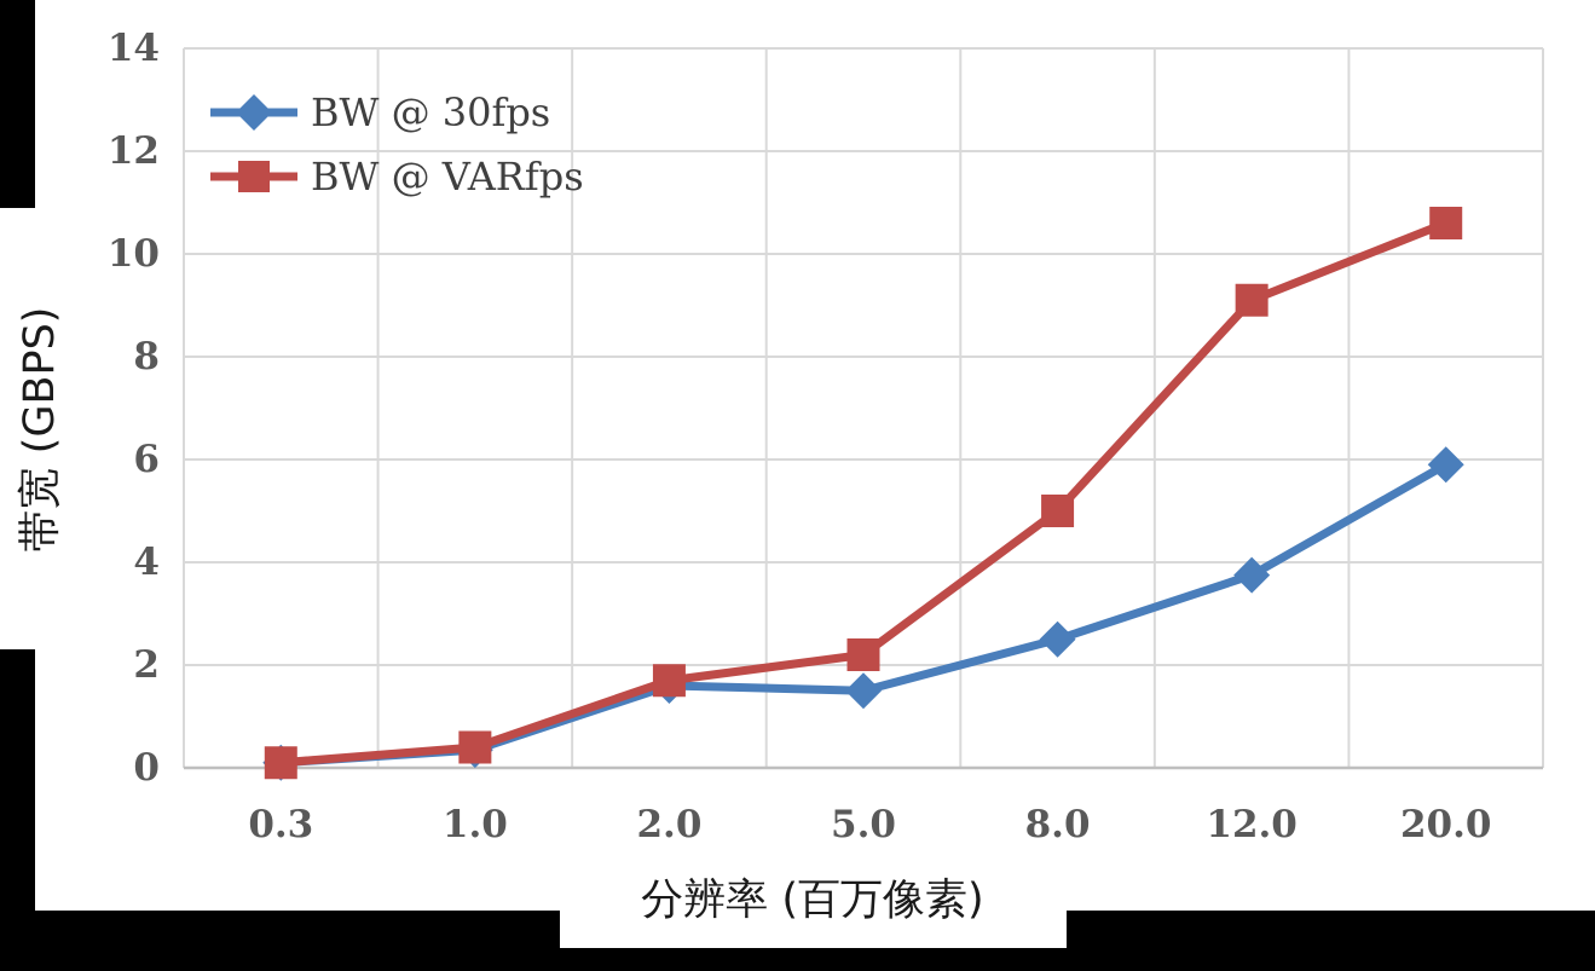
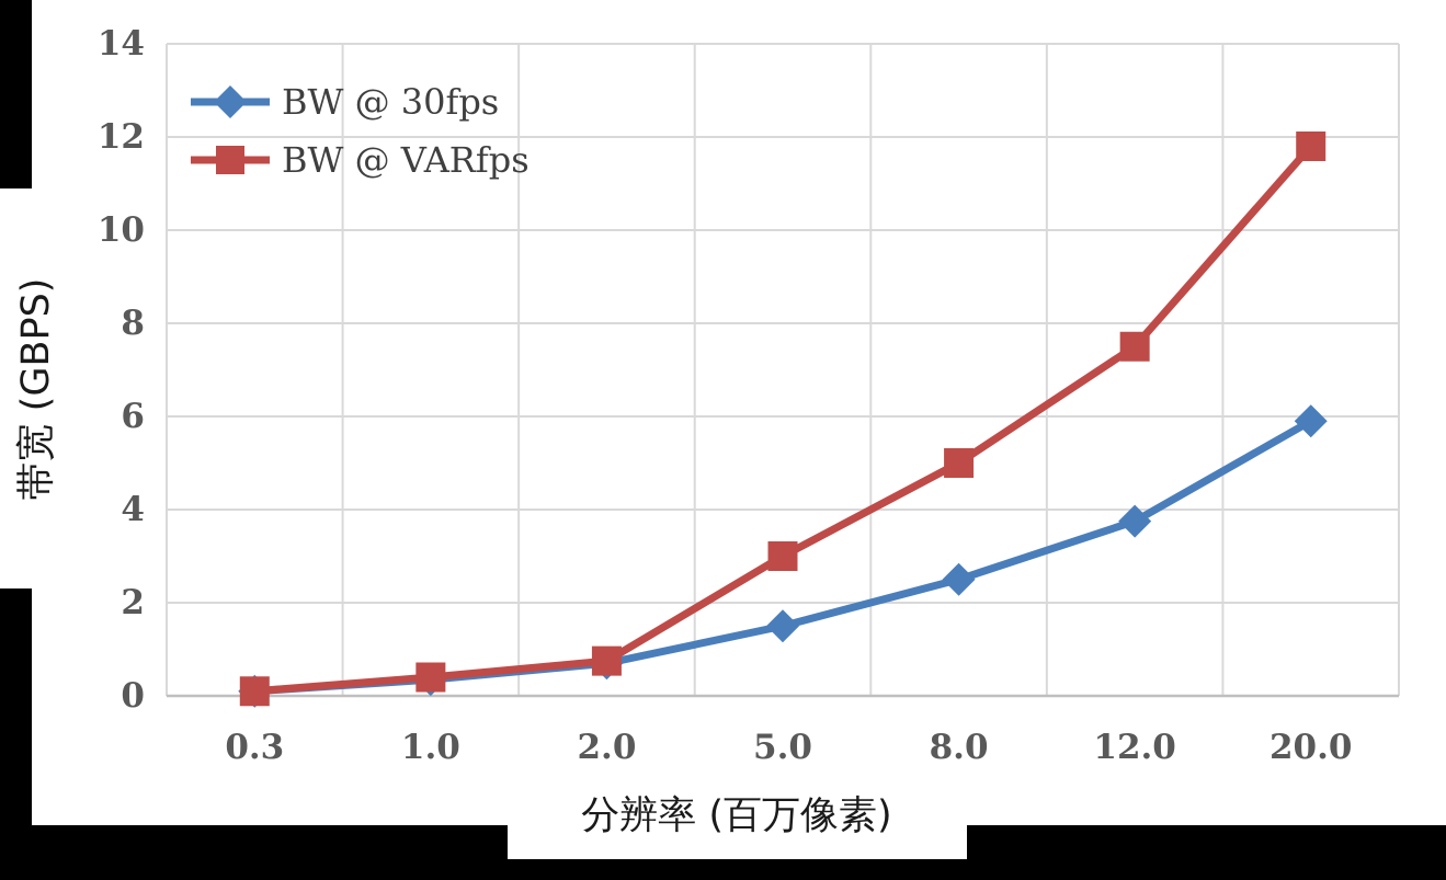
BW @ 30fps/2.0: 1.6 -> 0.7
BW @ VARfps/2.0: 1.7 -> 0.8
BW @ VARfps/5.0: 2.2 -> 3.0
BW @ VARfps/12.0: 9.1 -> 7.5
BW @ VARfps/20.0: 10.6 -> 11.8
